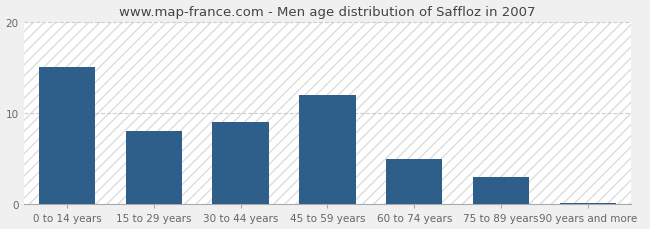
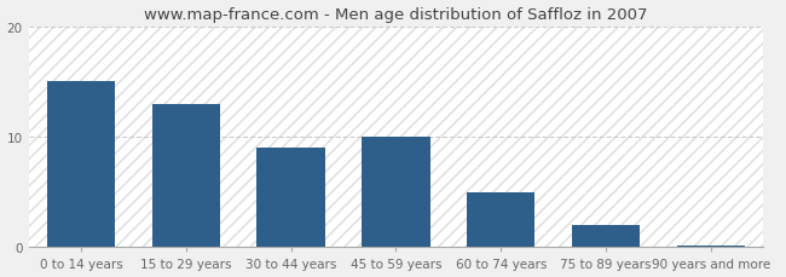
15 to 29 years: 8.0 -> 13.0
45 to 59 years: 12.0 -> 10.0
75 to 89 years: 3.0 -> 2.0
